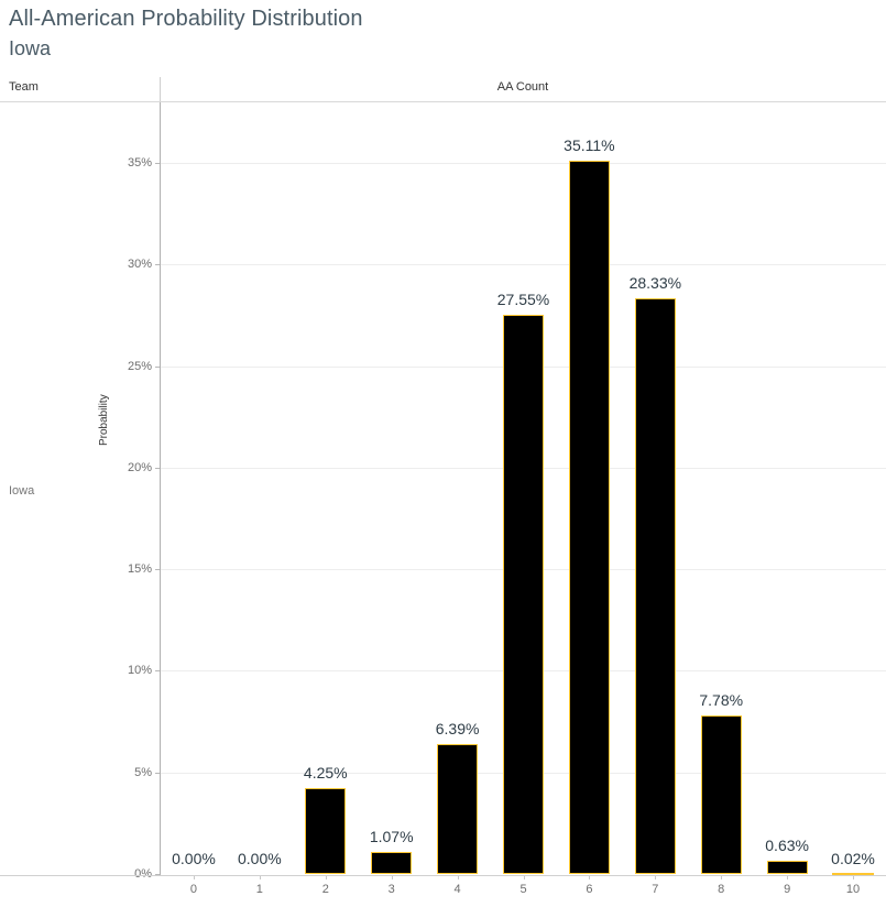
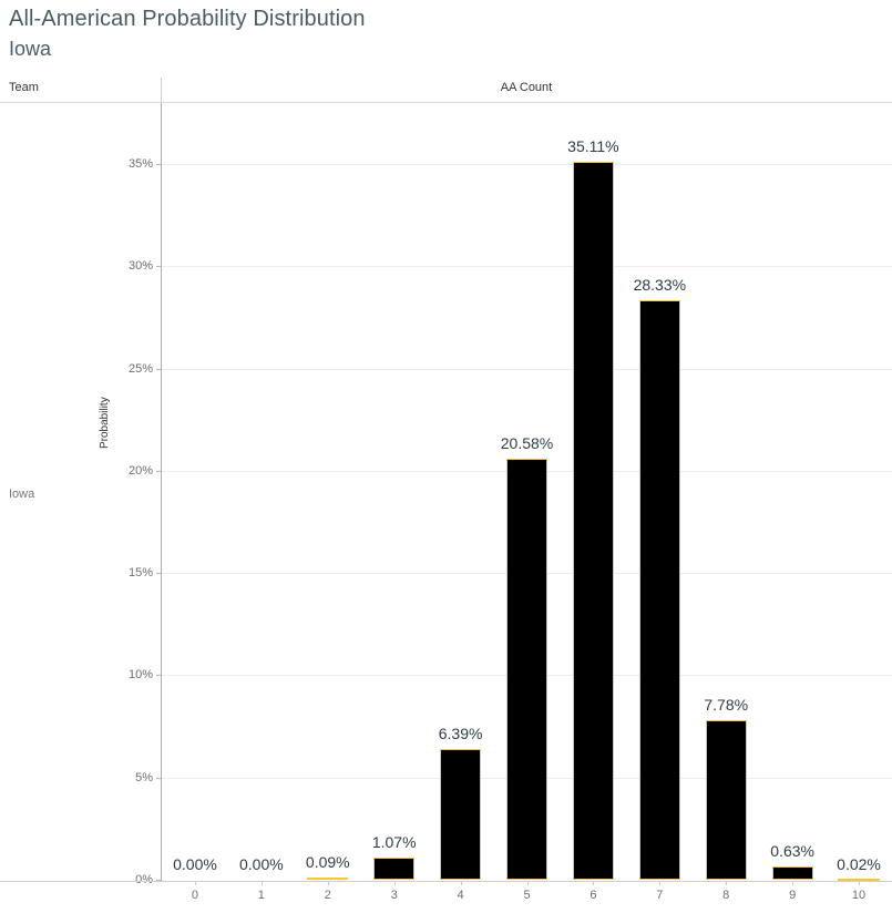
2: 4.25% -> 0.09%
5: 27.55% -> 20.58%
